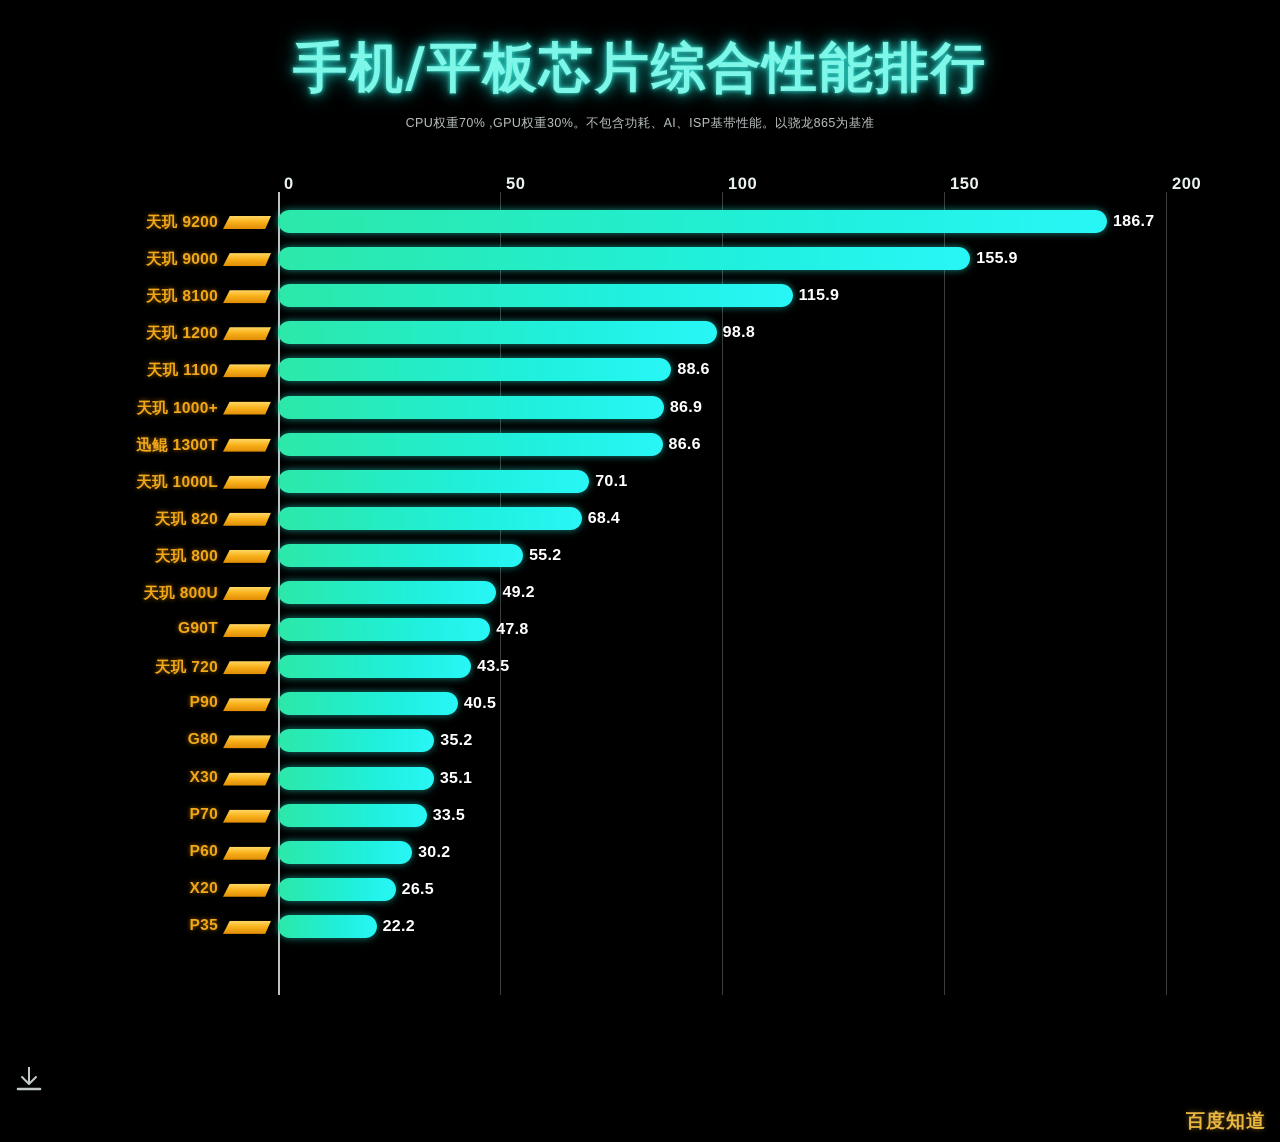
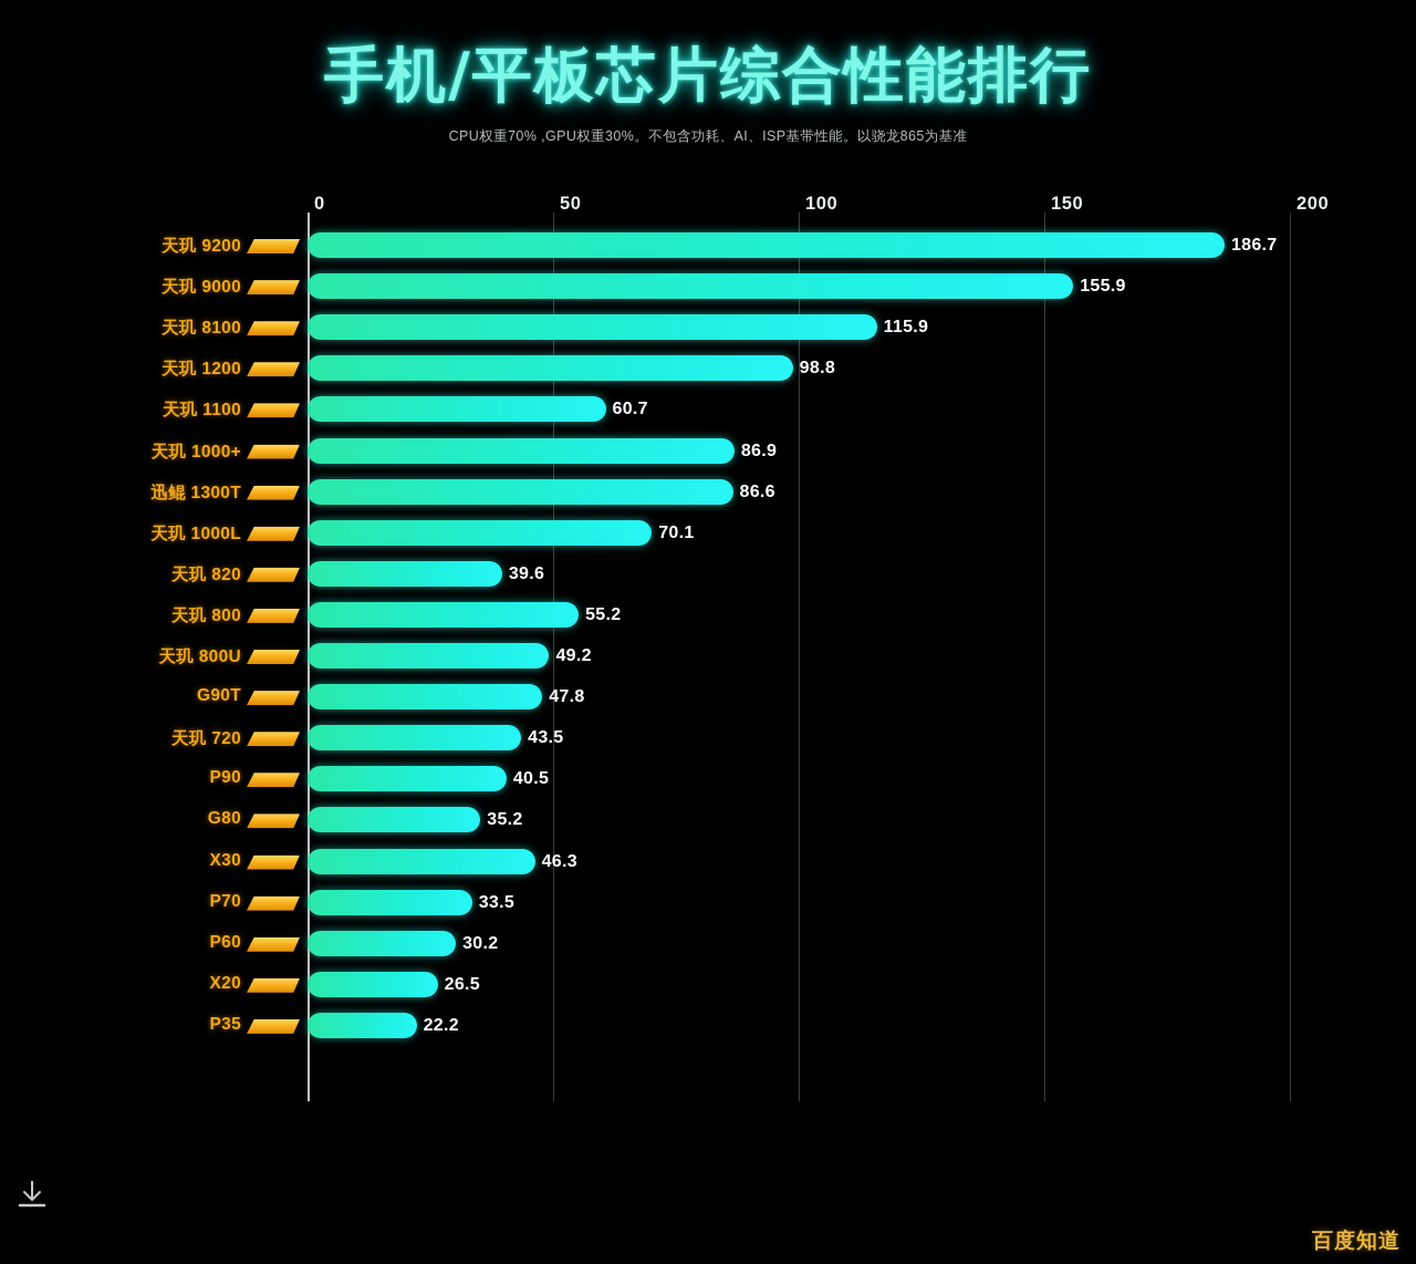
天玑 1100: 88.6 -> 60.7
天玑 820: 68.4 -> 39.6
X30: 35.1 -> 46.3
